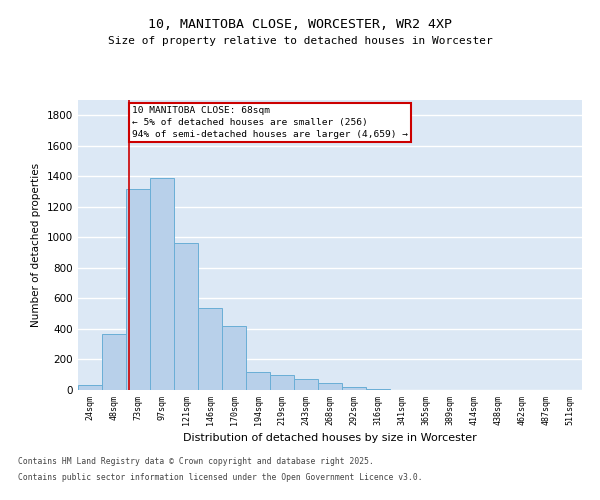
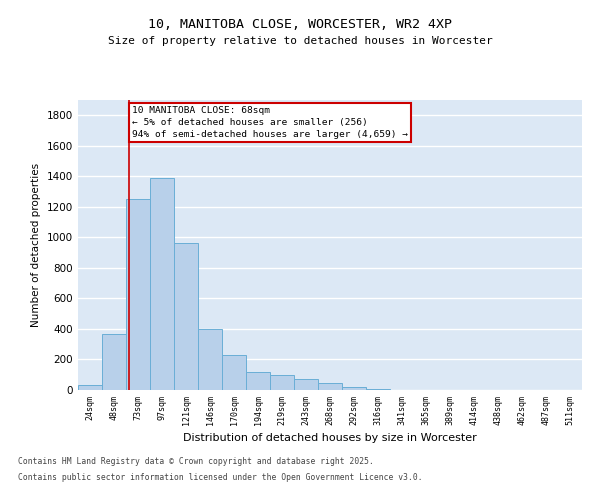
73sqm: 1320 -> 1250
146sqm: 540 -> 400
170sqm: 420 -> 230
